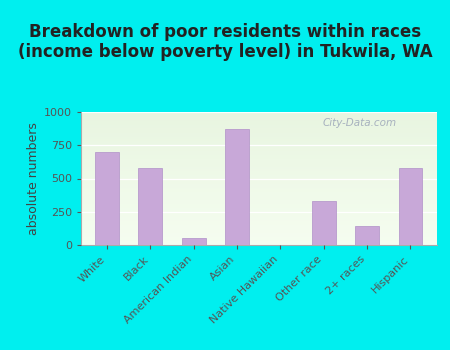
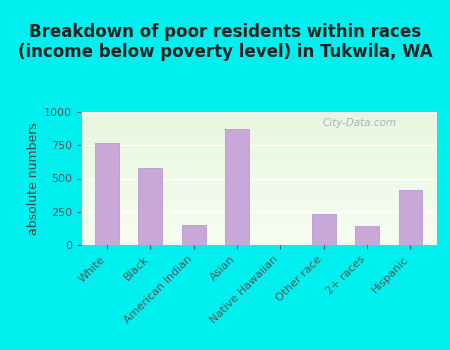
White: 700 -> 770
American Indian: 50 -> 150
Other race: 330 -> 230
Hispanic: 580 -> 410
